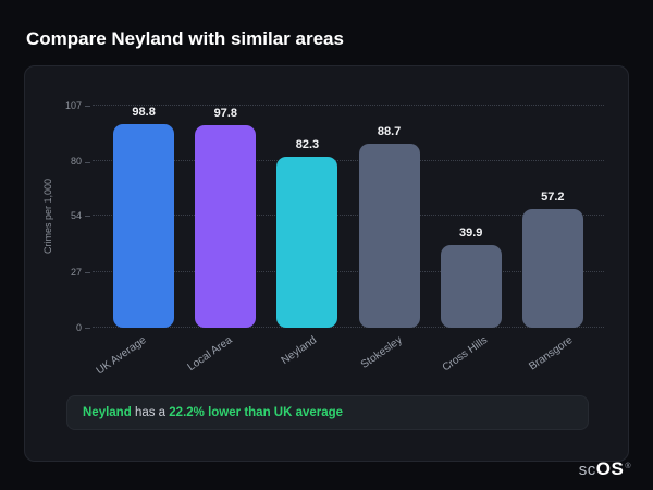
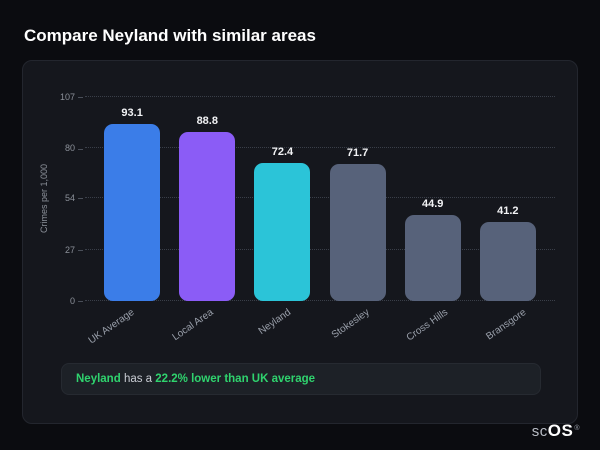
UK Average: 98.8 -> 93.1
Local Area: 97.8 -> 88.8
Neyland: 82.3 -> 72.4
Stokesley: 88.7 -> 71.7
Cross Hills: 39.9 -> 44.9
Bransgore: 57.2 -> 41.2
